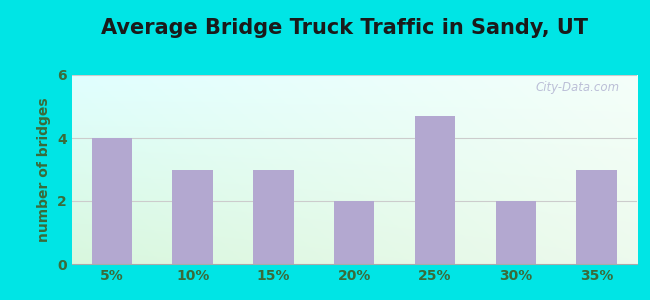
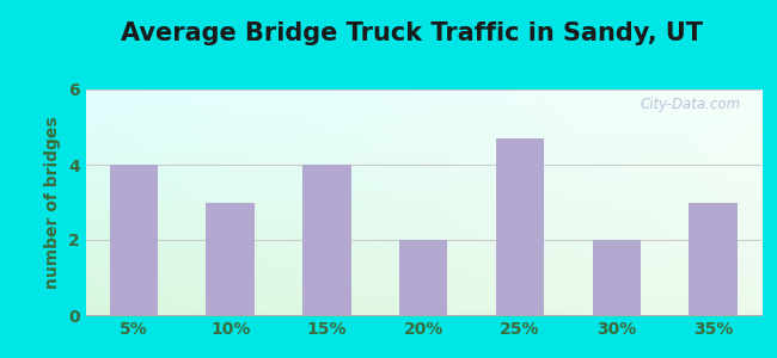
15%: 3.0 -> 4.0
